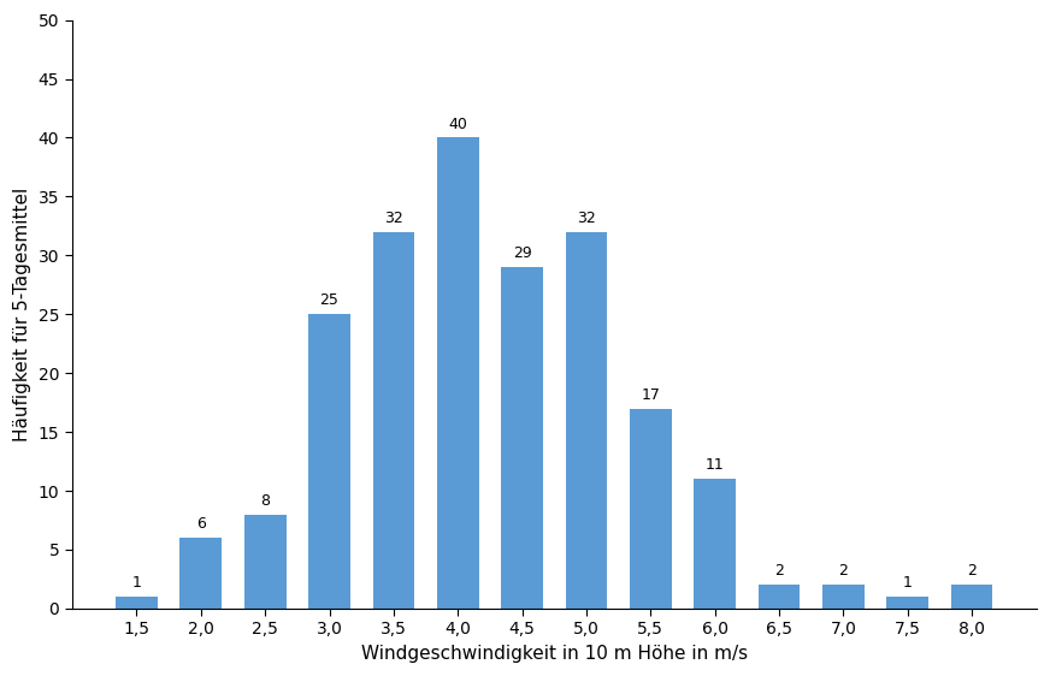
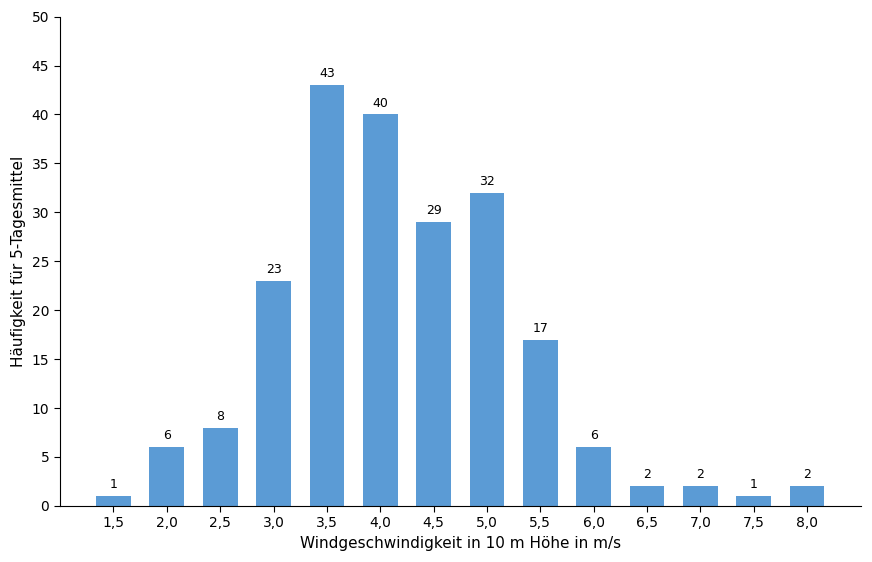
3,0: 25 -> 23
3,5: 32 -> 43
6,0: 11 -> 6
